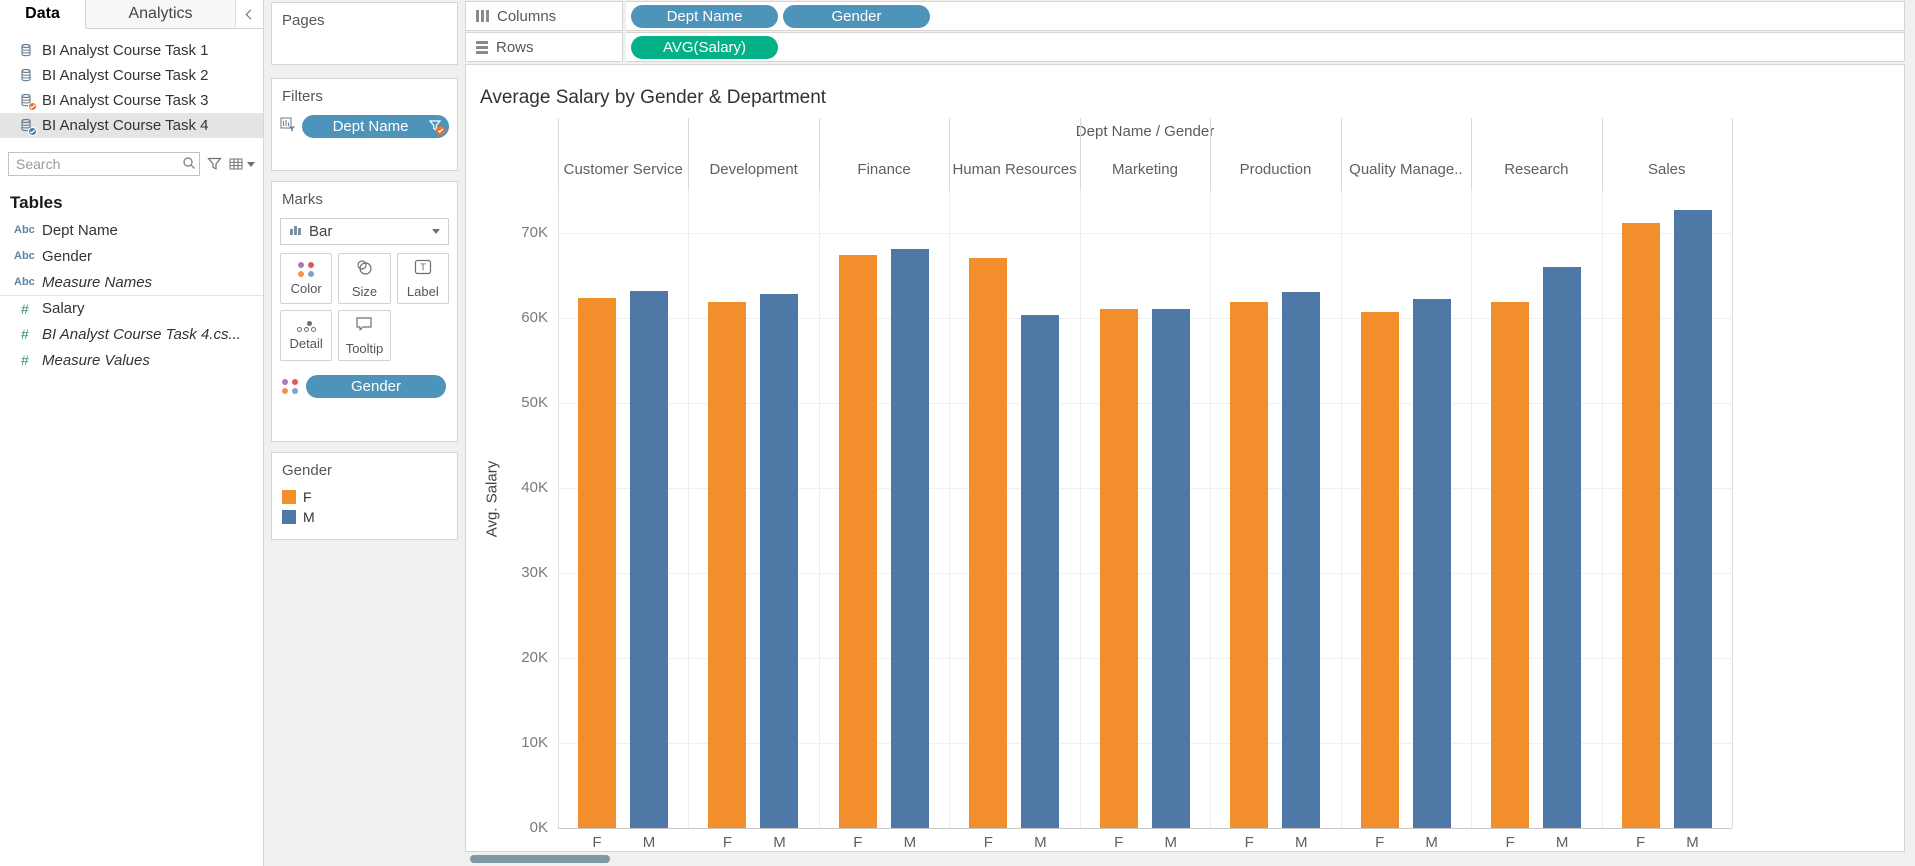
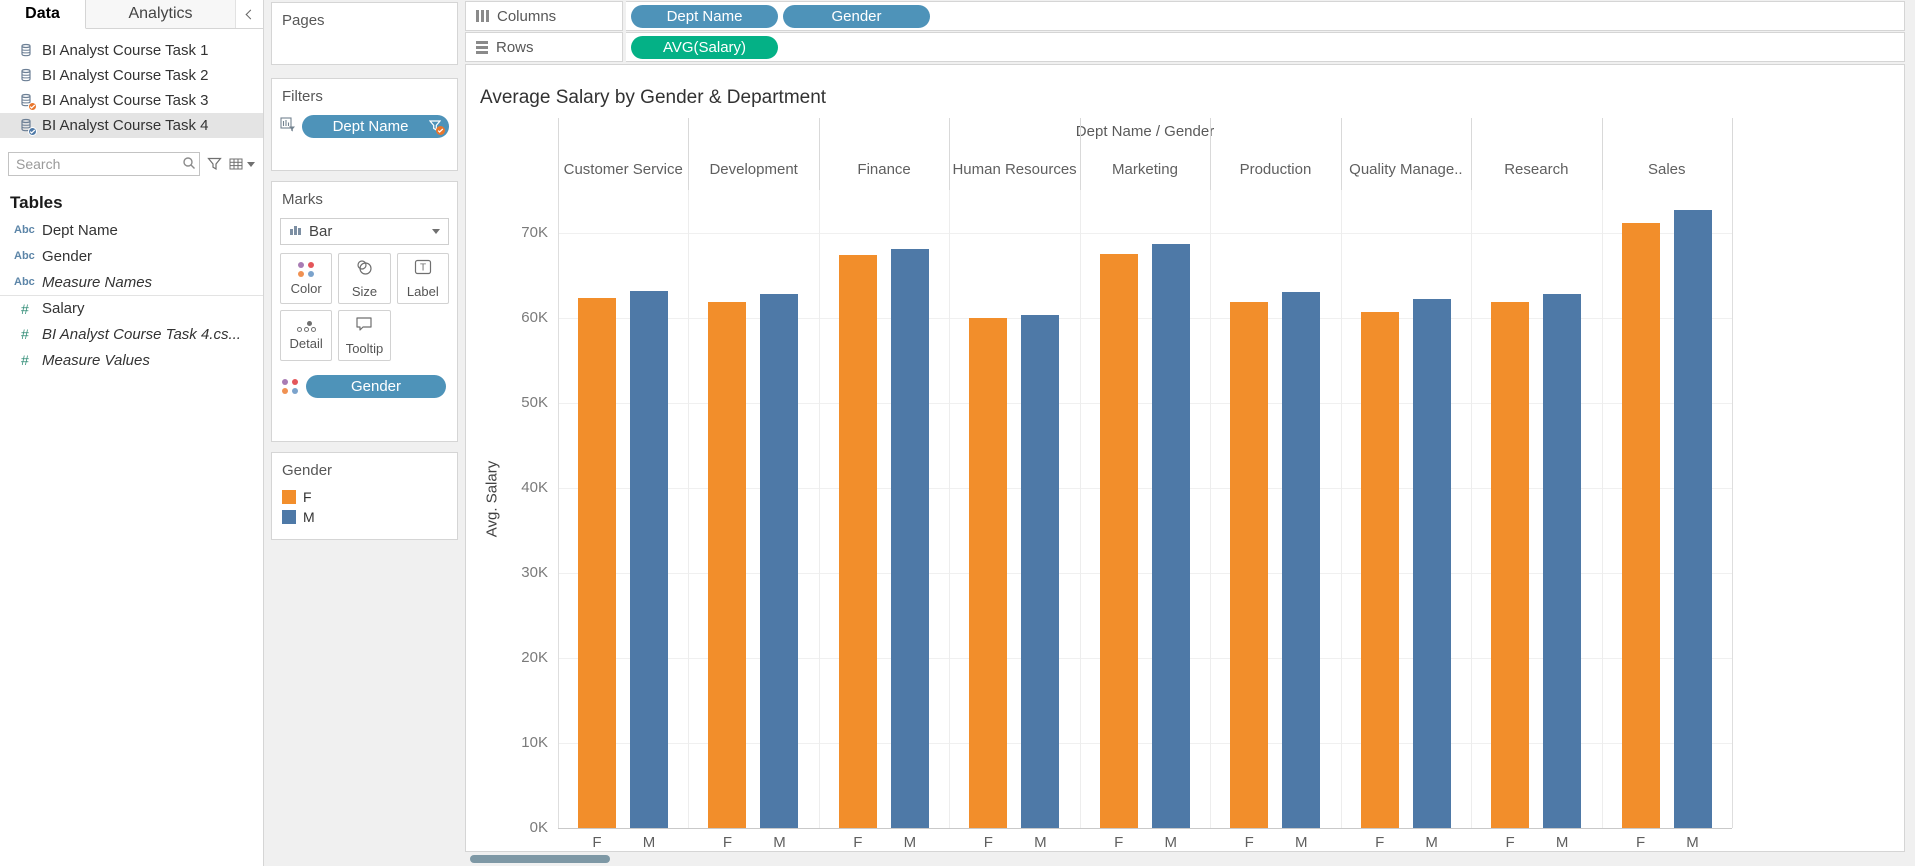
F/Human Resources: 67K -> 60K
F/Marketing: 61K -> 68K
M/Marketing: 61K -> 69K
M/Research: 66K -> 63K
